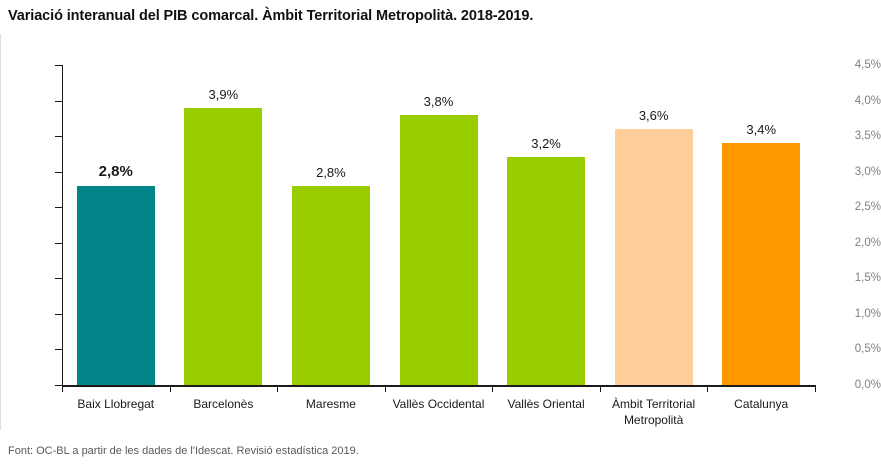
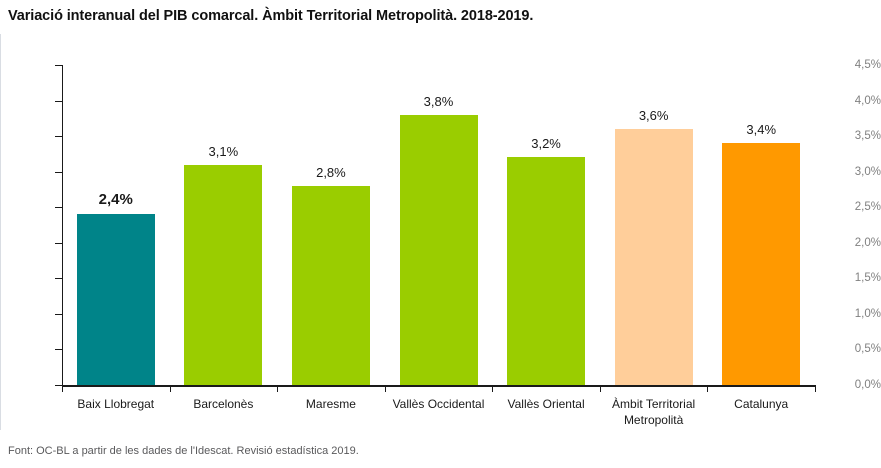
Baix Llobregat: 2,8% -> 2,4%
Barcelonès: 3,9% -> 3,1%
